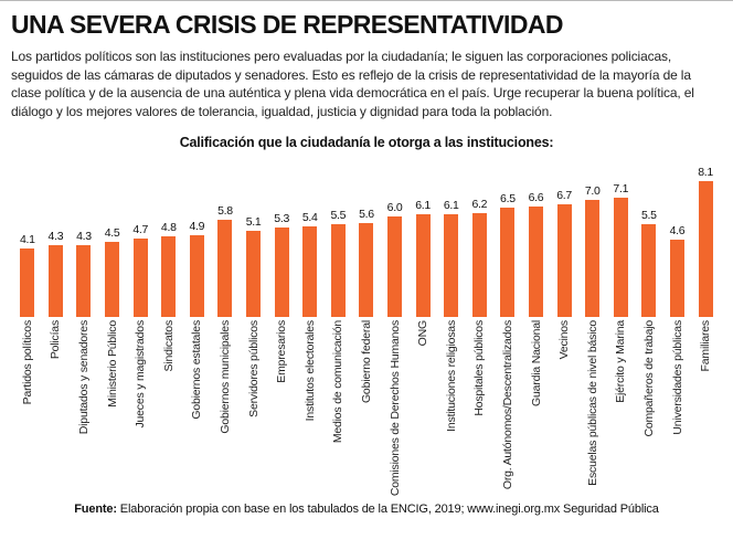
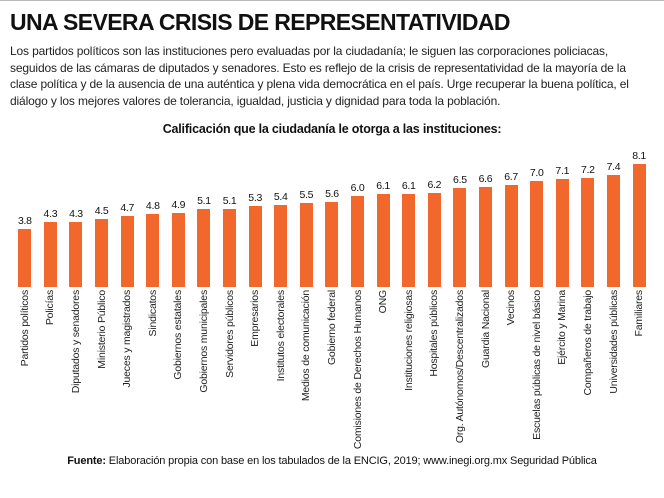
Partidos políticos: 4.1 -> 3.8
Gobiernos municipales: 5.8 -> 5.1
Compañeros de trabajo: 5.5 -> 7.2
Universidades públicas: 4.6 -> 7.4
